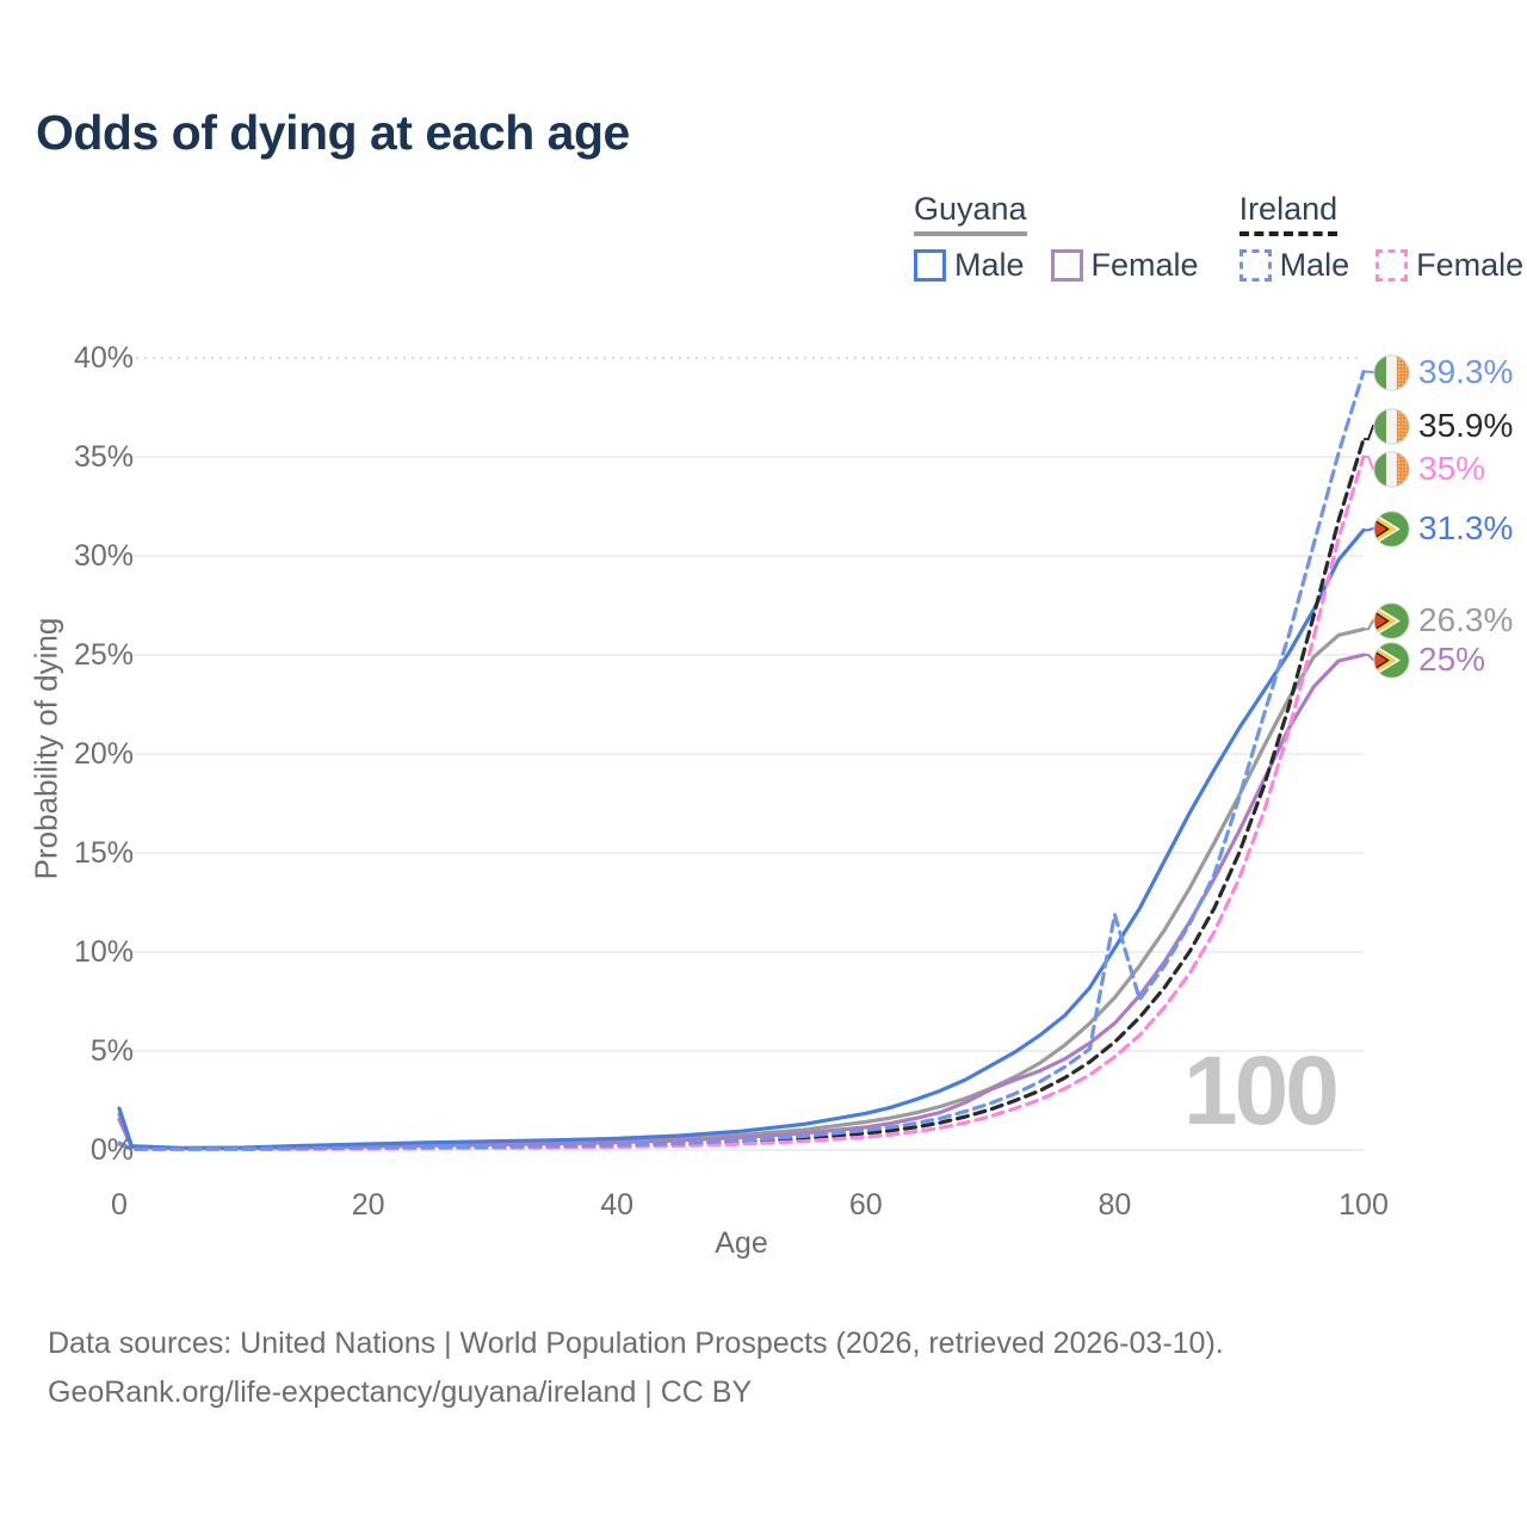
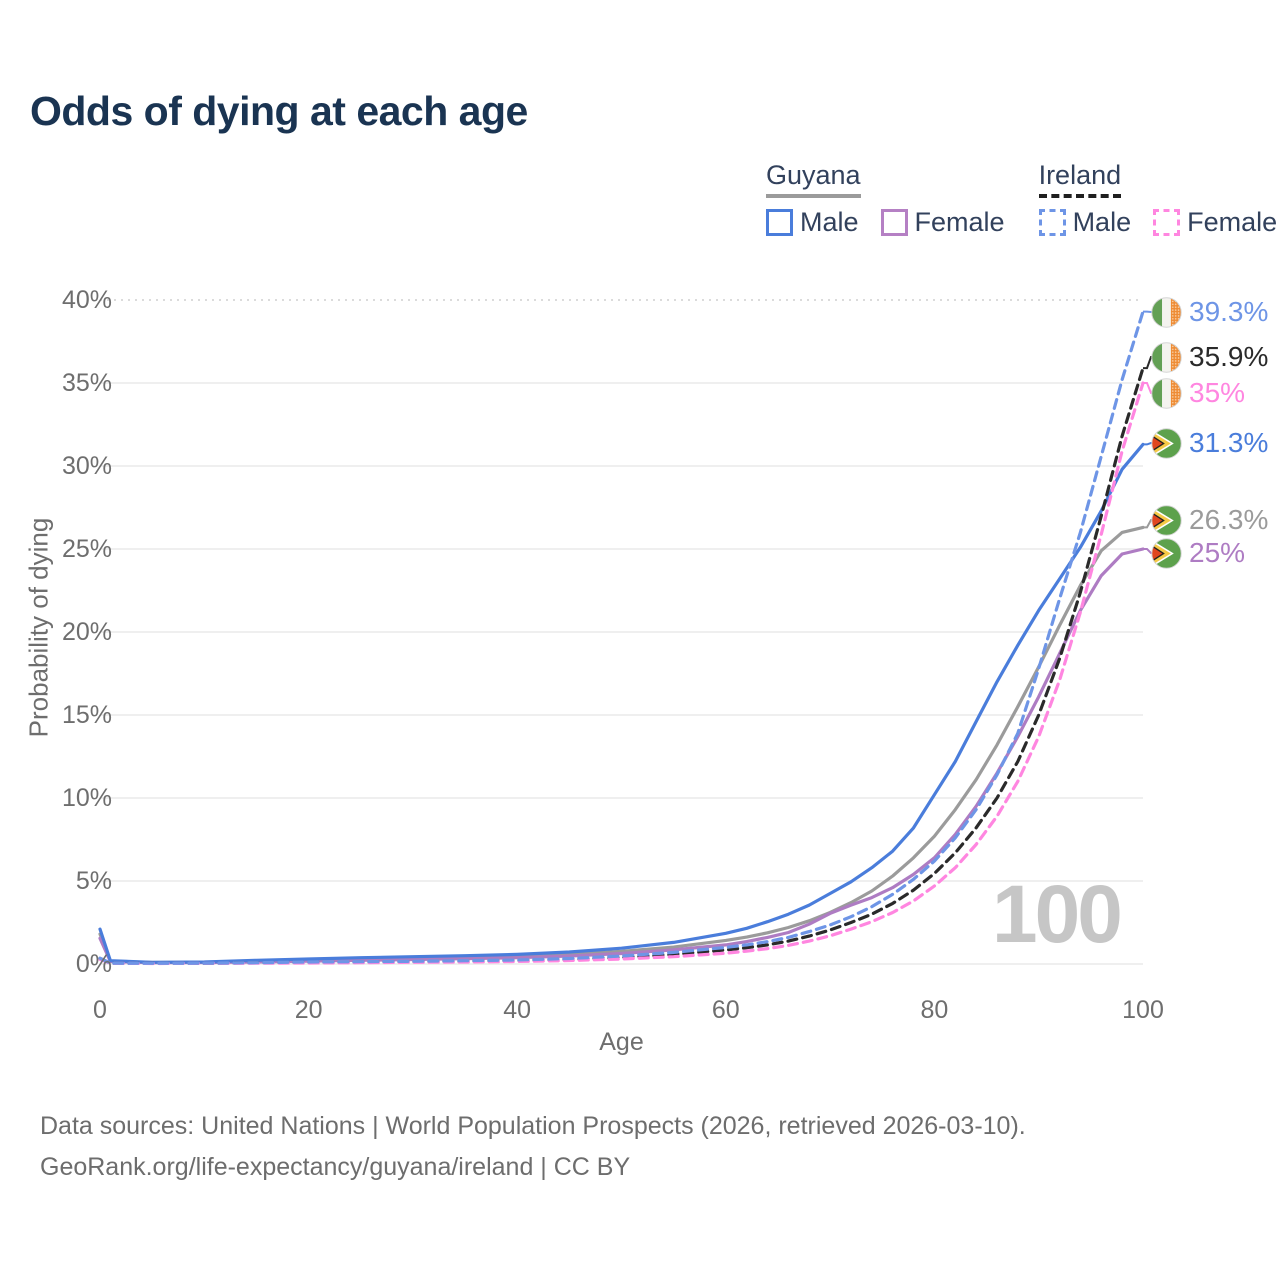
Ireland Male/80: 11.9% -> 6.2%
